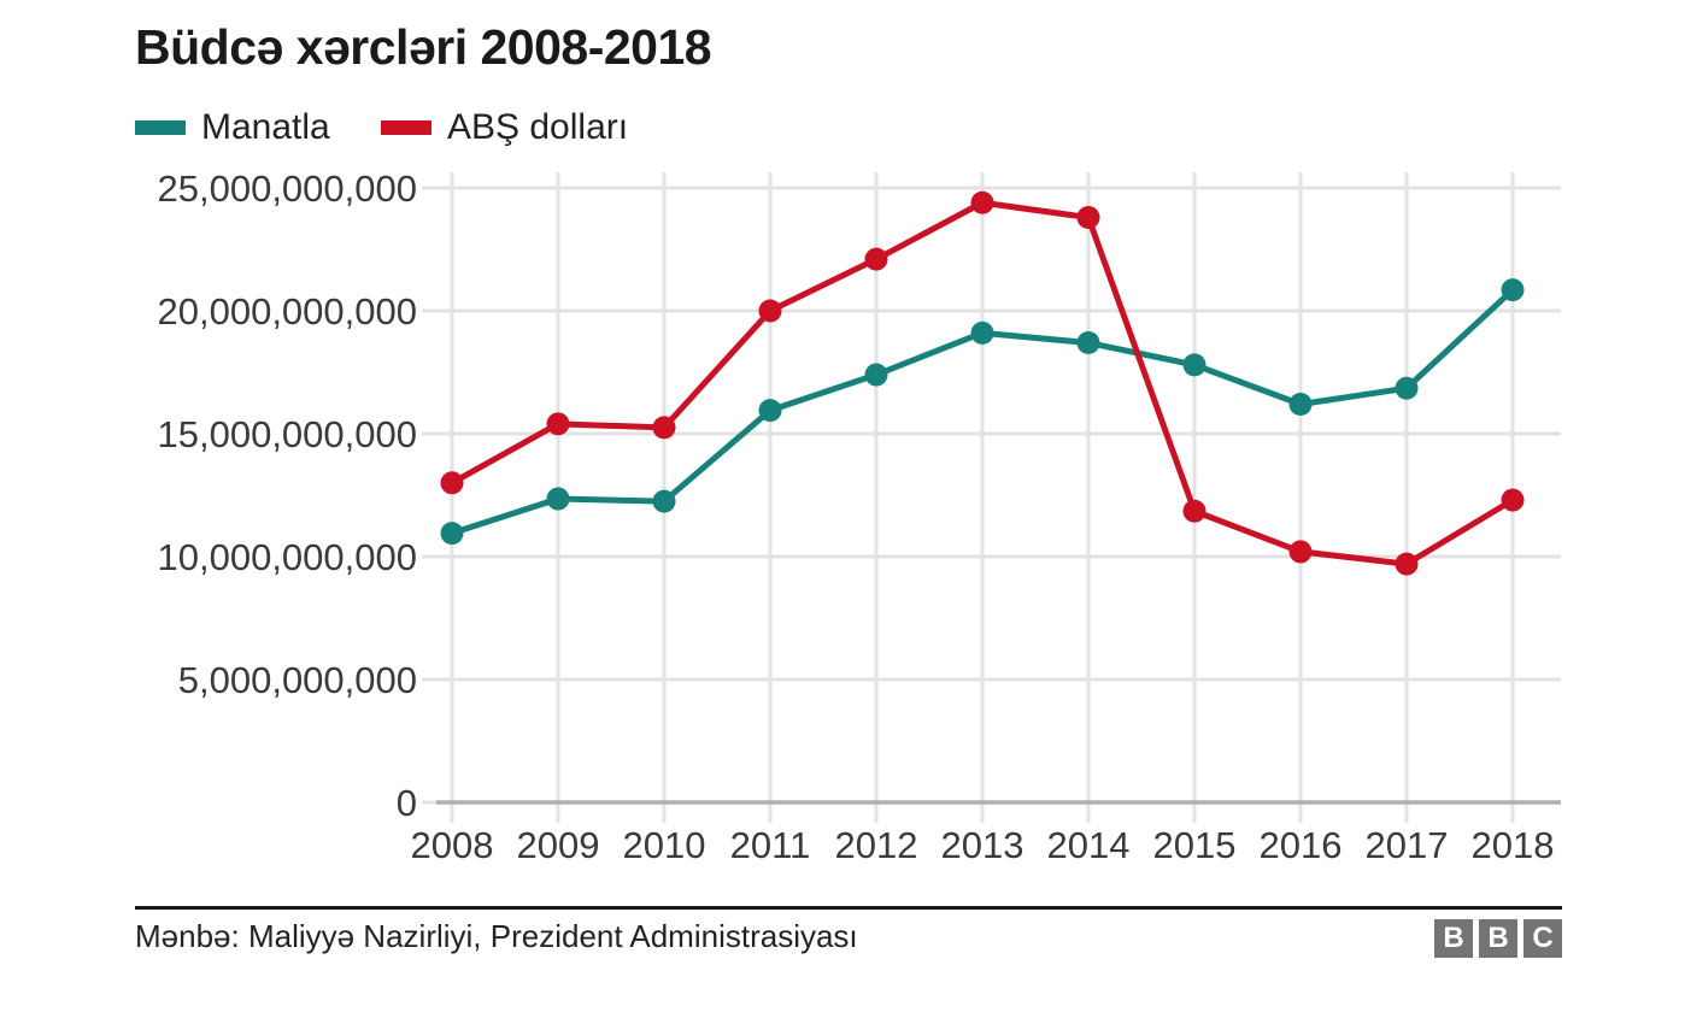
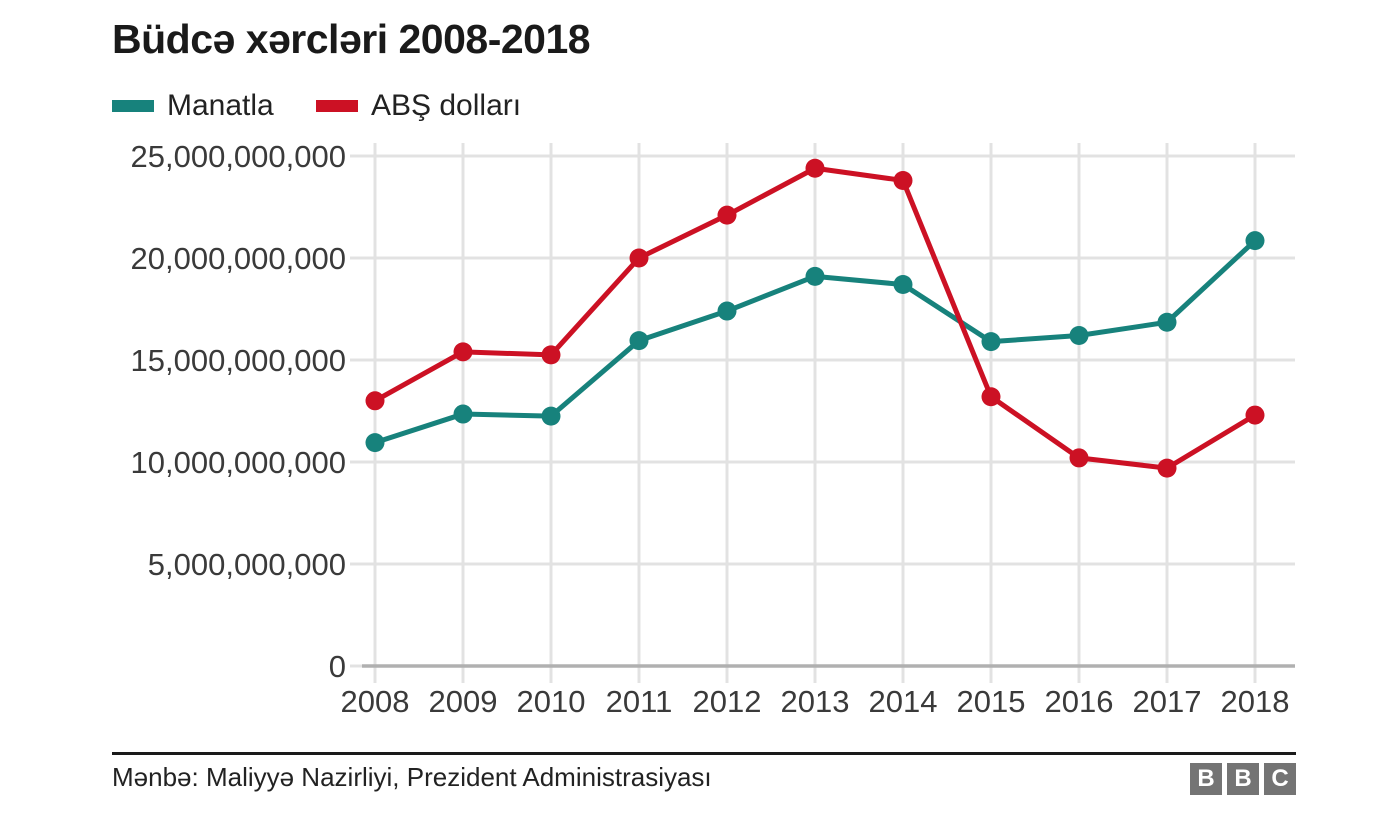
Manatla/2015: 17800000000 -> 15900000000
ABŞ dolları/2015: 11800000000 -> 13200000000
